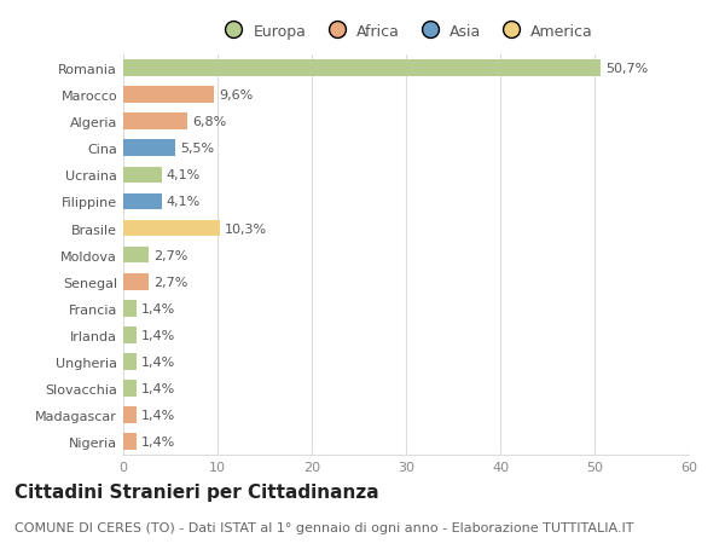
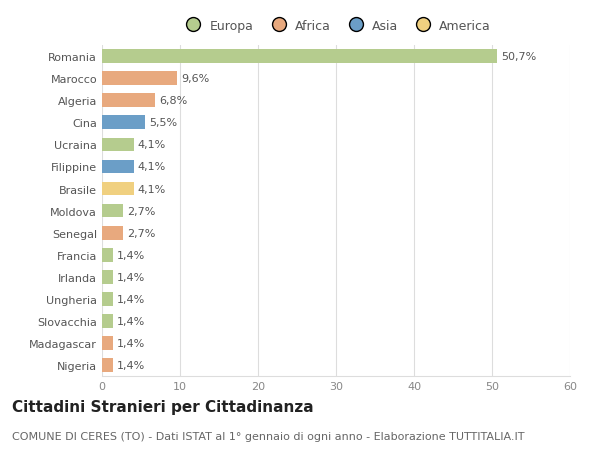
Brasile: 10,3% -> 4,1%
